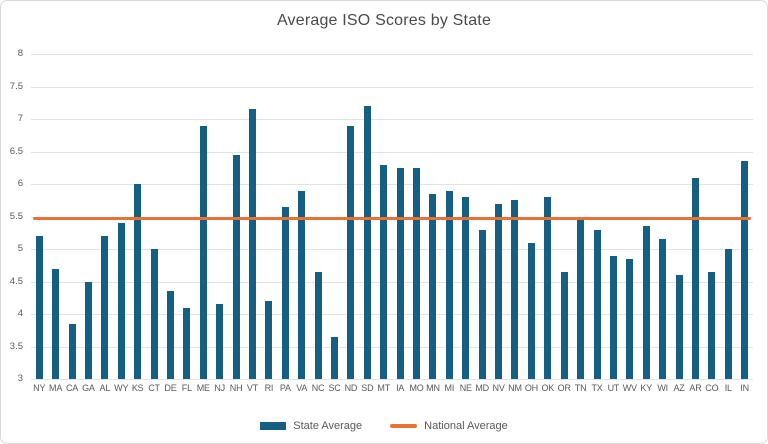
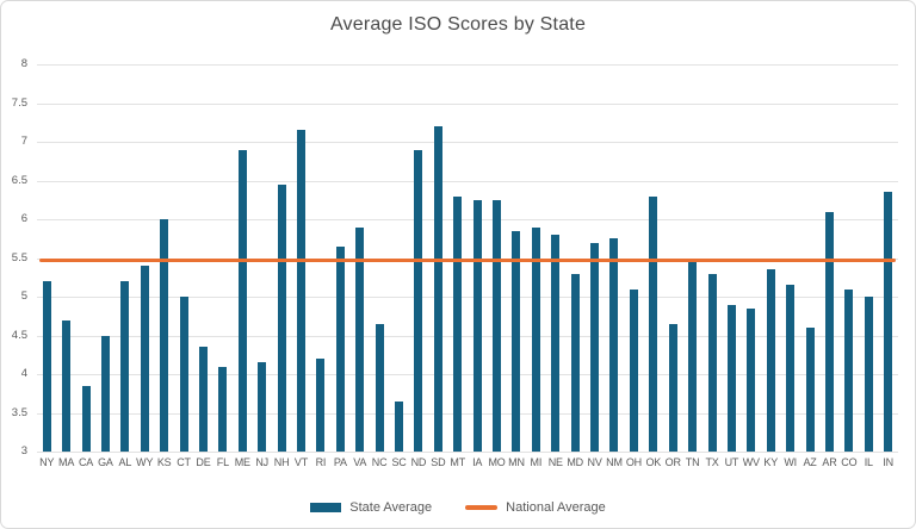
OK: 5.8 -> 6.3
CO: 4.7 -> 5.1
